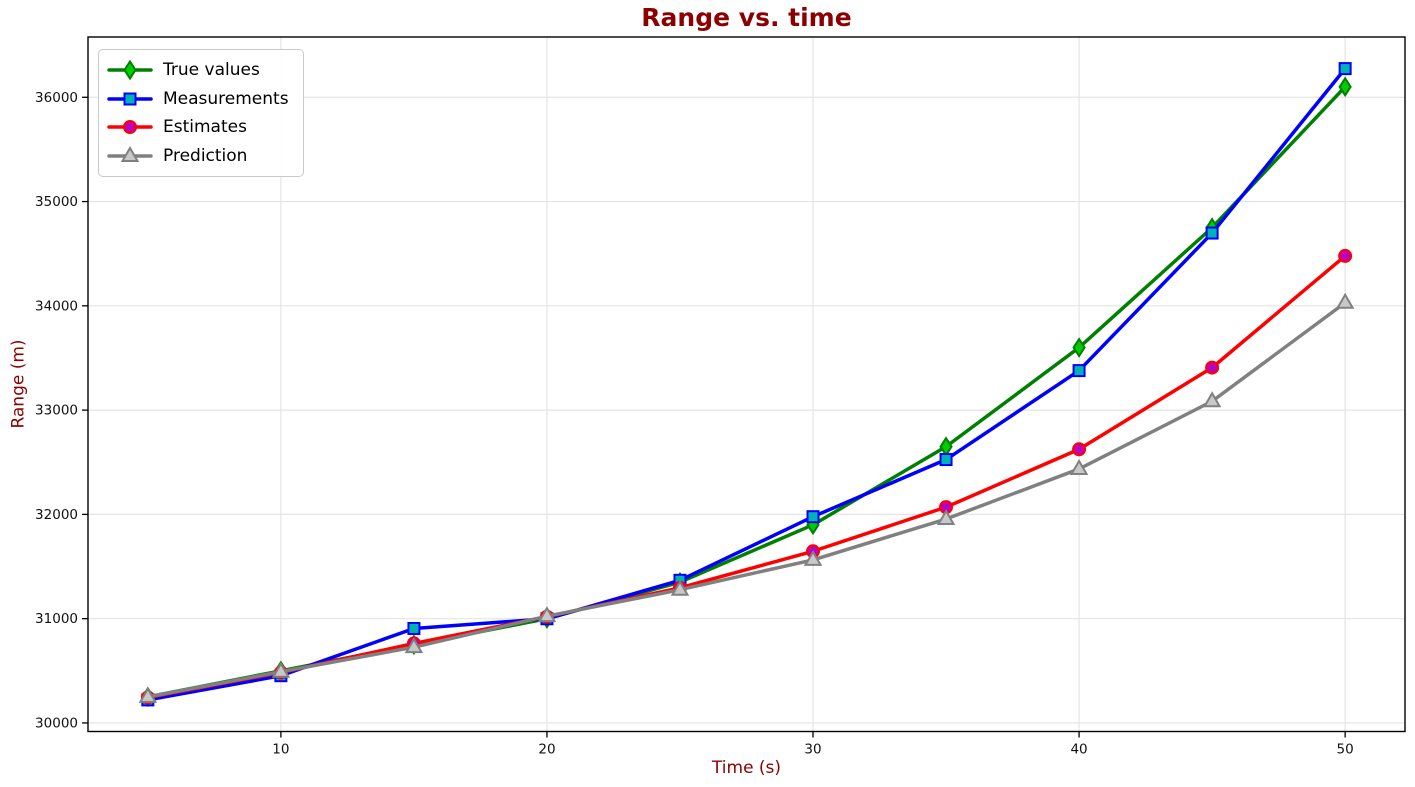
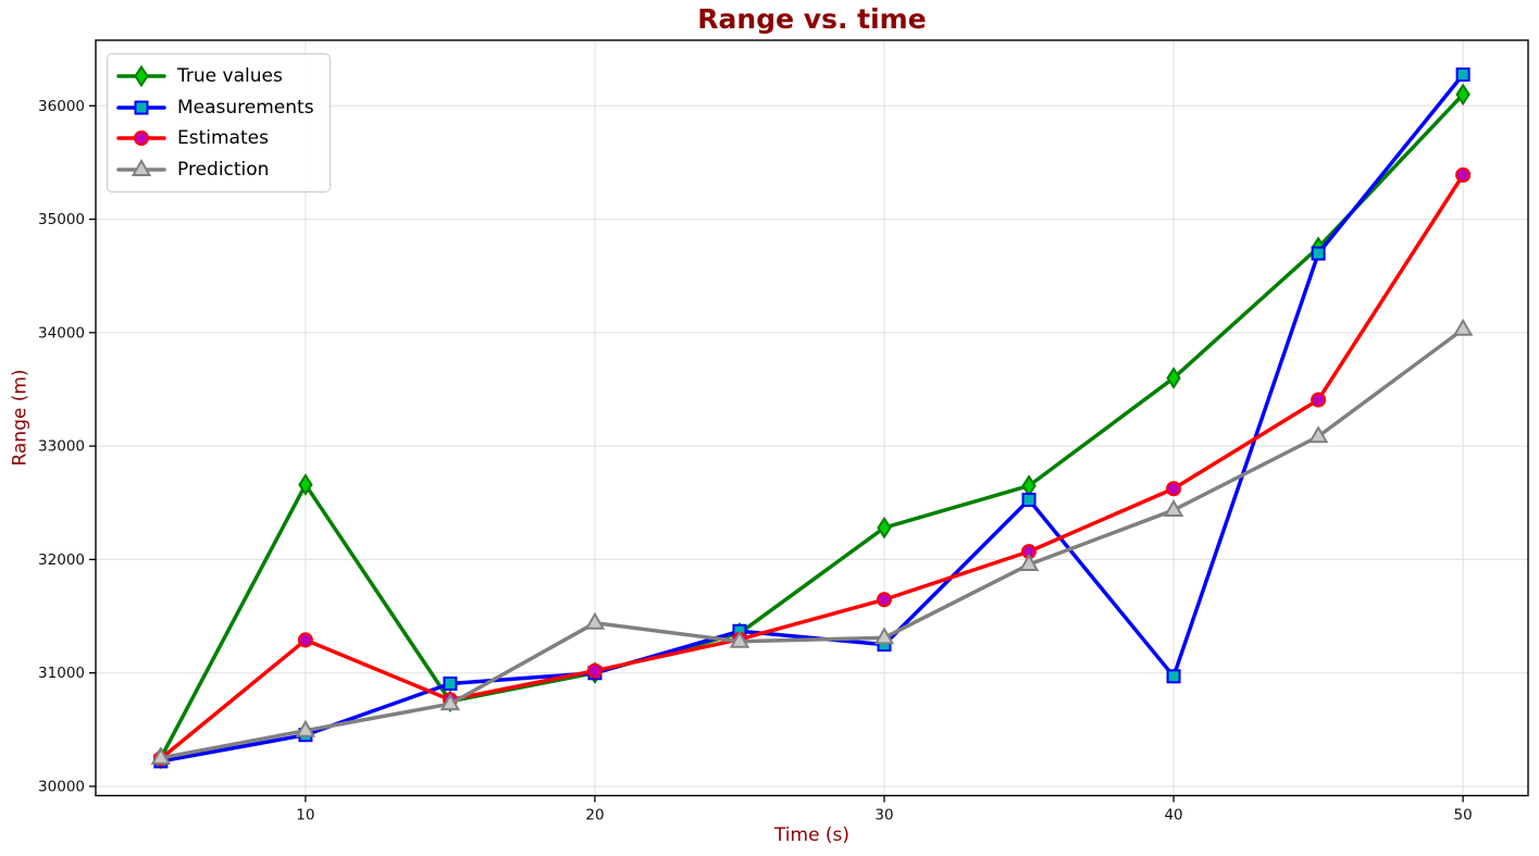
True values/10: 30500 -> 32660
Estimates/10: 30480 -> 31290
Prediction/20: 31020 -> 31440
True values/30: 31900 -> 32280
Measurements/30: 31980 -> 31250
Prediction/30: 31560 -> 31310
Measurements/40: 33380 -> 30970
Estimates/50: 34480 -> 35390
